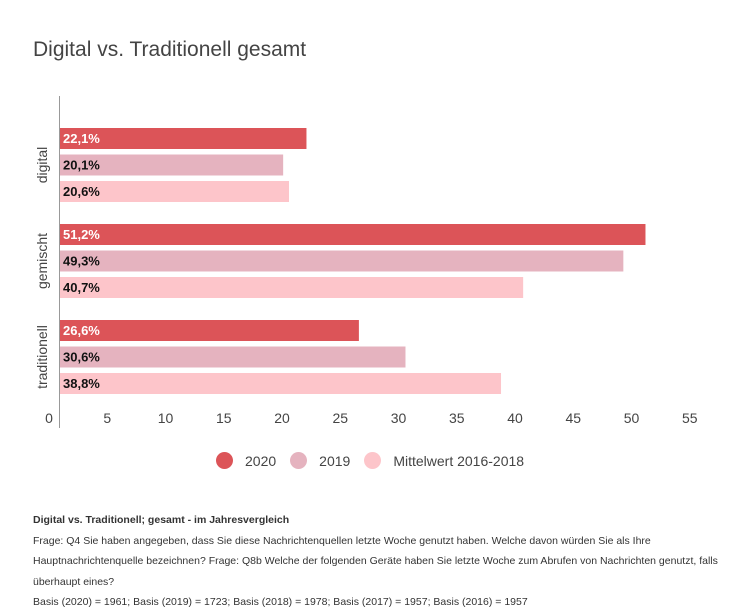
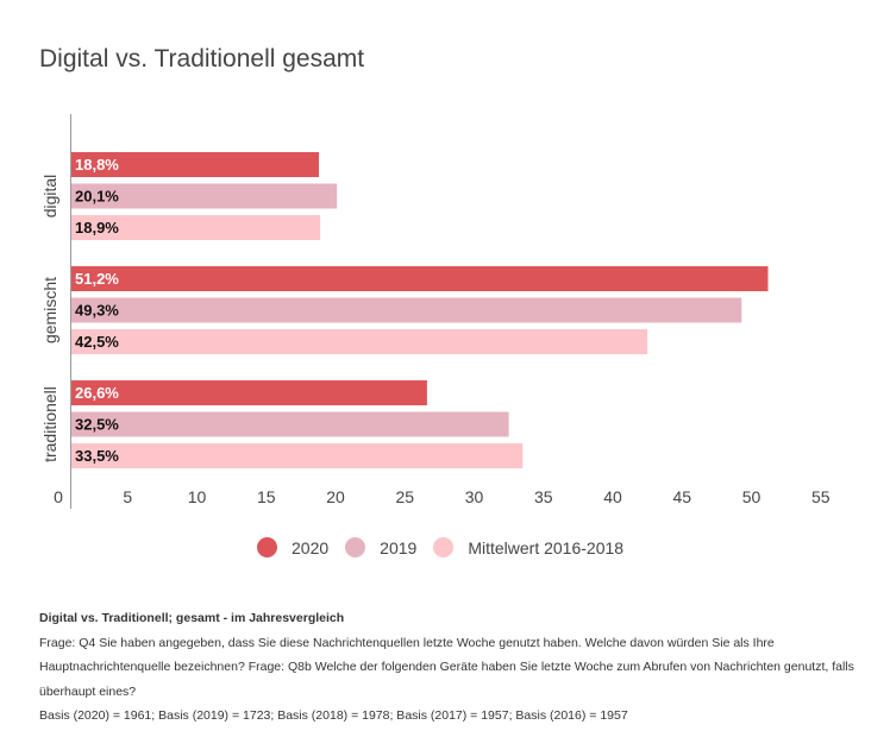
2020/digital: 22,1% -> 18,8%
Mittelwert 2016-2018/digital: 20,6% -> 18,9%
Mittelwert 2016-2018/gemischt: 40,7% -> 42,5%
2019/traditionell: 30,6% -> 32,5%
Mittelwert 2016-2018/traditionell: 38,8% -> 33,5%
